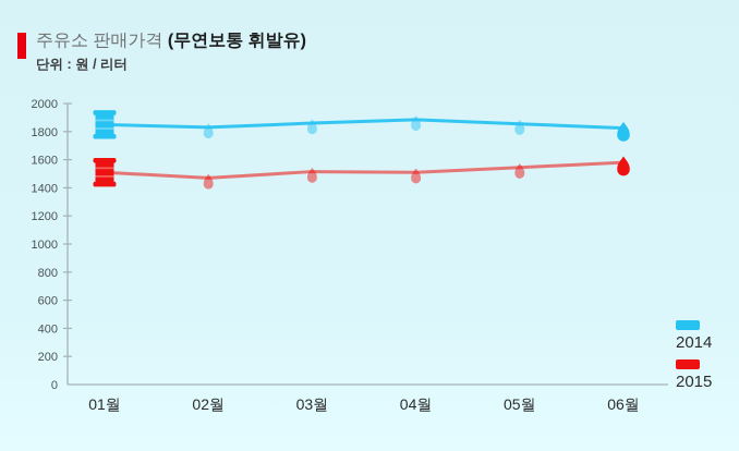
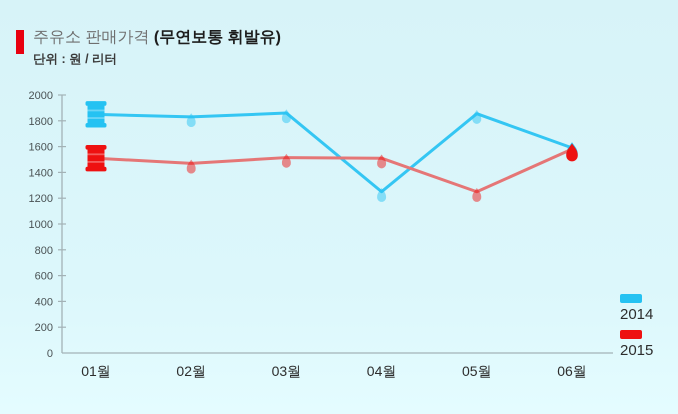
2014/04월: 1880 -> 1250
2015/05월: 1540 -> 1250
2014/06월: 1820 -> 1590
